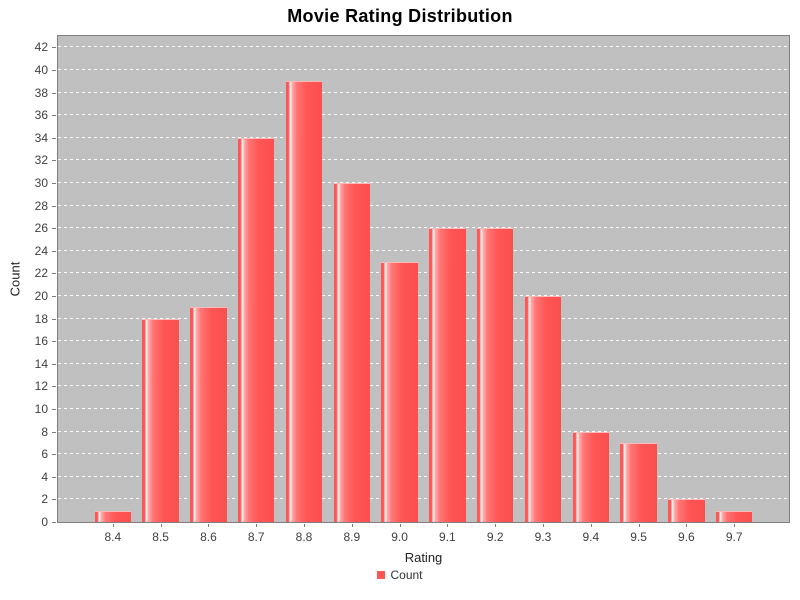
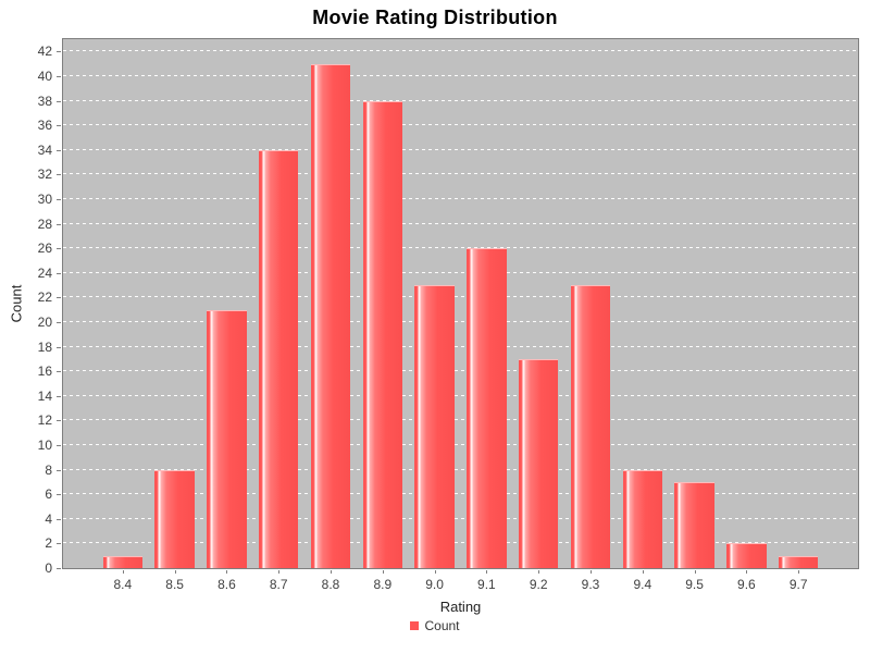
8.5: 18 -> 8
8.6: 19 -> 21
8.8: 39 -> 41
8.9: 30 -> 38
9.2: 26 -> 17
9.3: 20 -> 23
